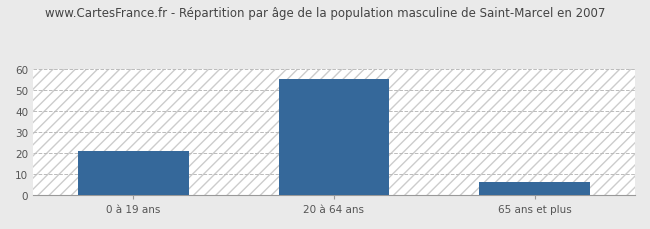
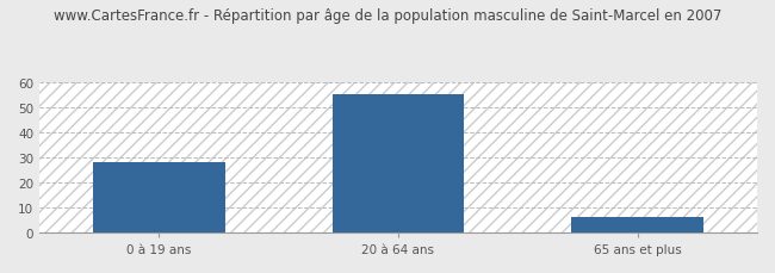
0 à 19 ans: 21 -> 28
